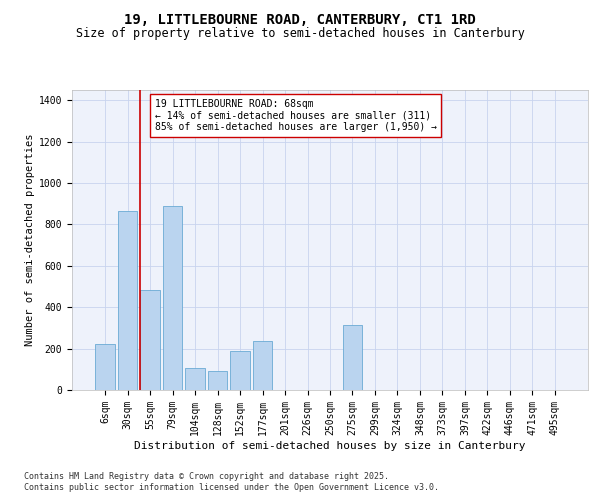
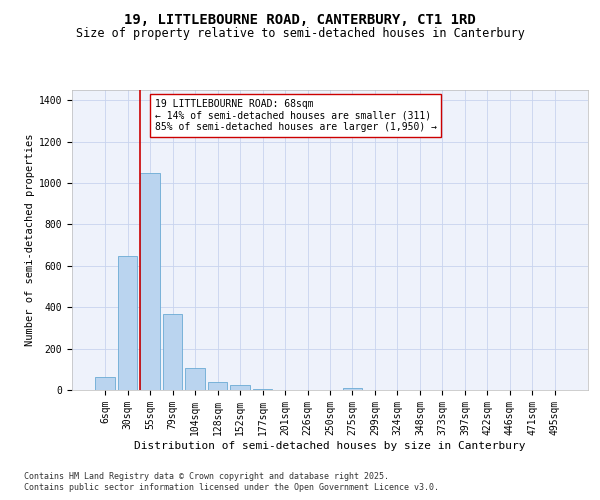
6sqm: 220 -> 65
30sqm: 865 -> 650
55sqm: 485 -> 1050
79sqm: 890 -> 365
128sqm: 90 -> 38
152sqm: 190 -> 22
177sqm: 235 -> 5
275sqm: 315 -> 10
